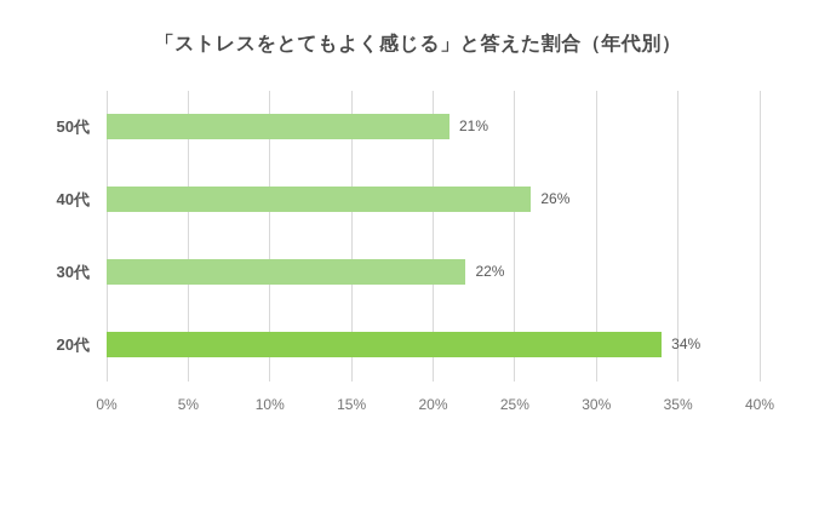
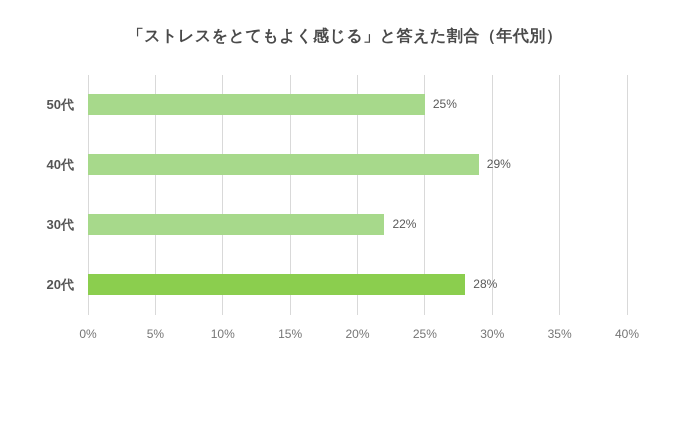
50代: 21% -> 25%
40代: 26% -> 29%
20代: 34% -> 28%
